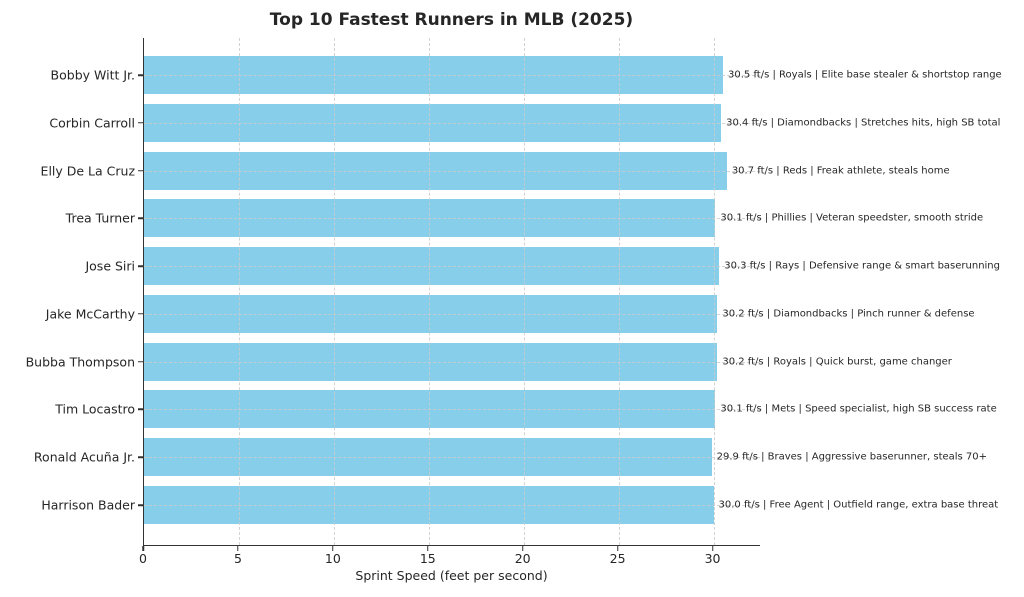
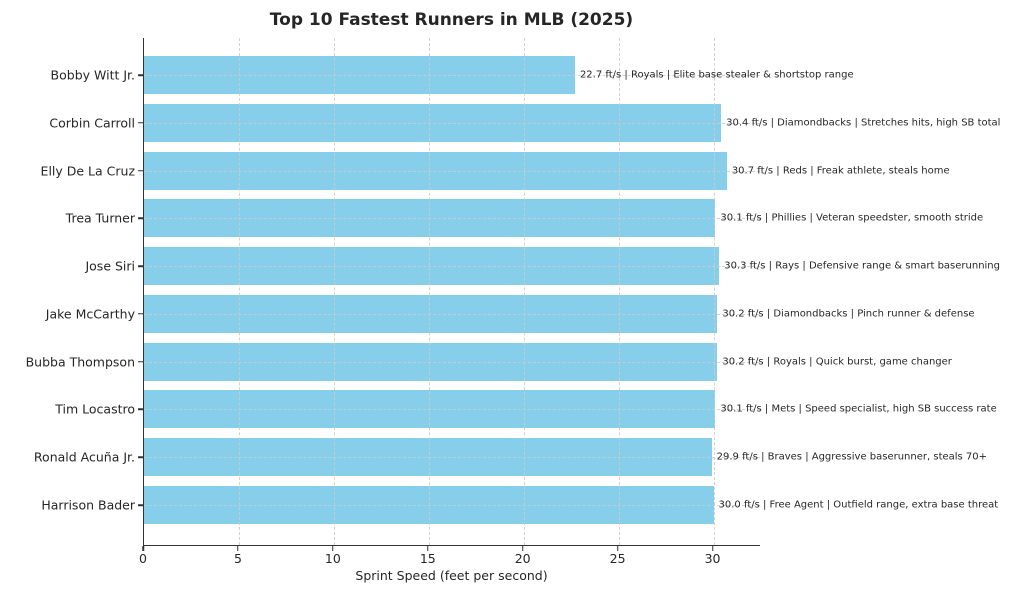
Bobby Witt Jr.: 30.5 -> 22.7
